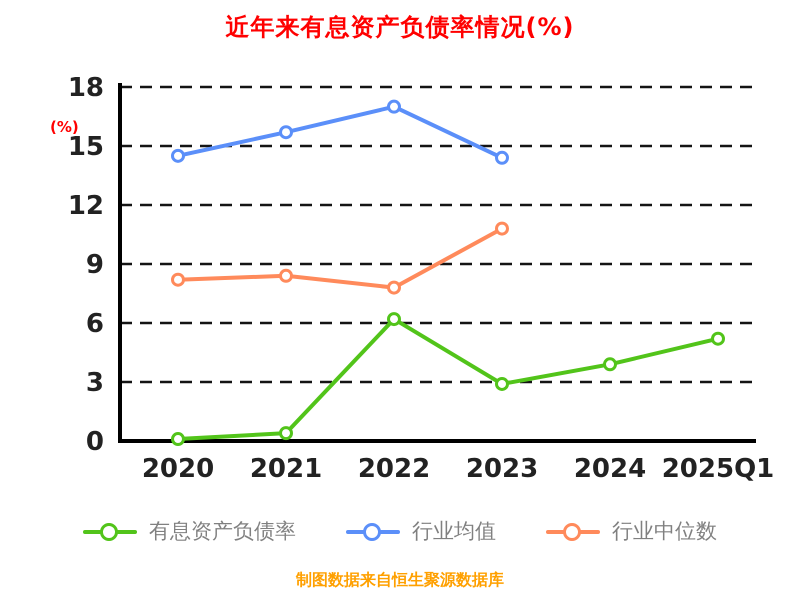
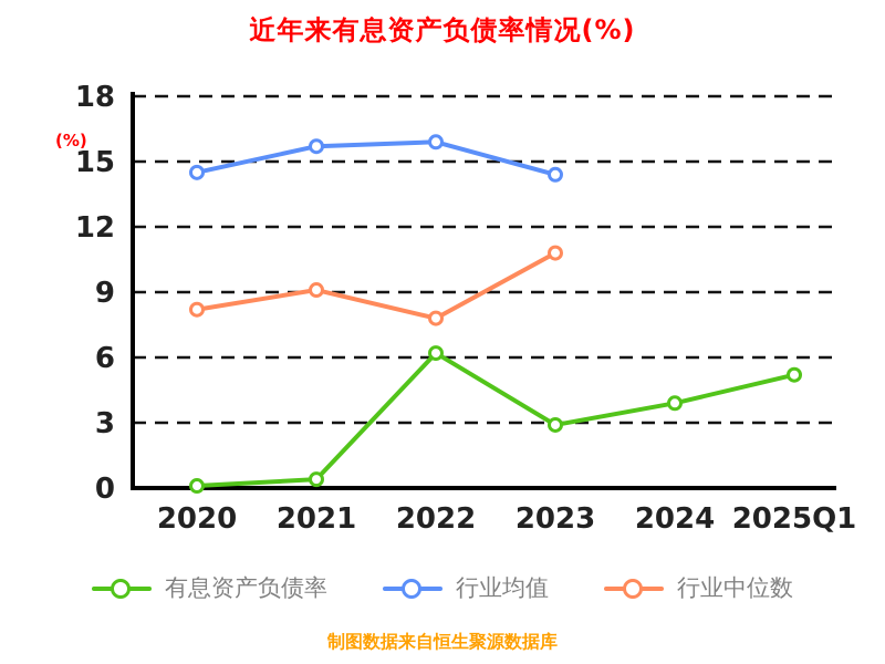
行业中位数/2021: 8.4 -> 9.1
行业均值/2022: 17.0 -> 15.9
